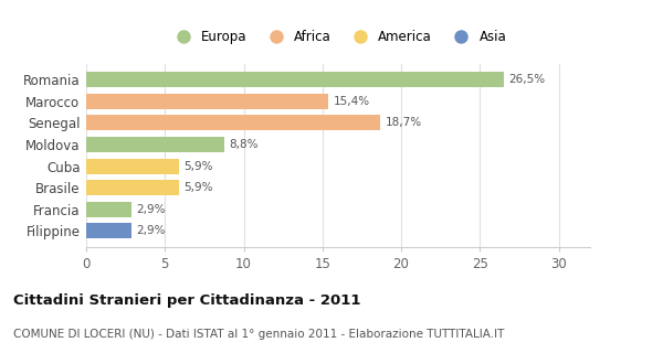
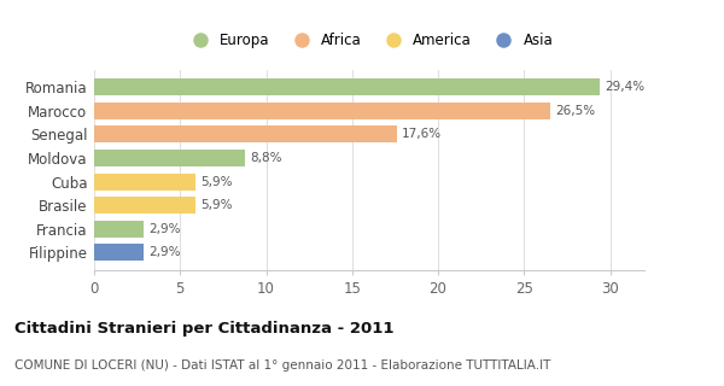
Romania: 26,5% -> 29,4%
Marocco: 15,4% -> 26,5%
Senegal: 18,7% -> 17,6%
